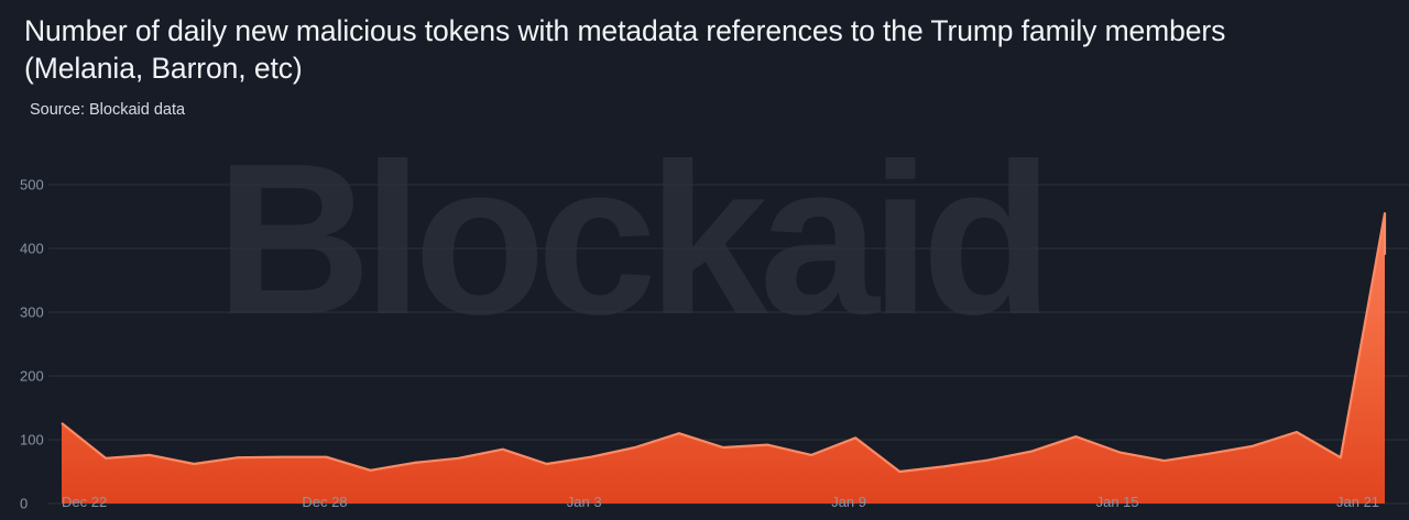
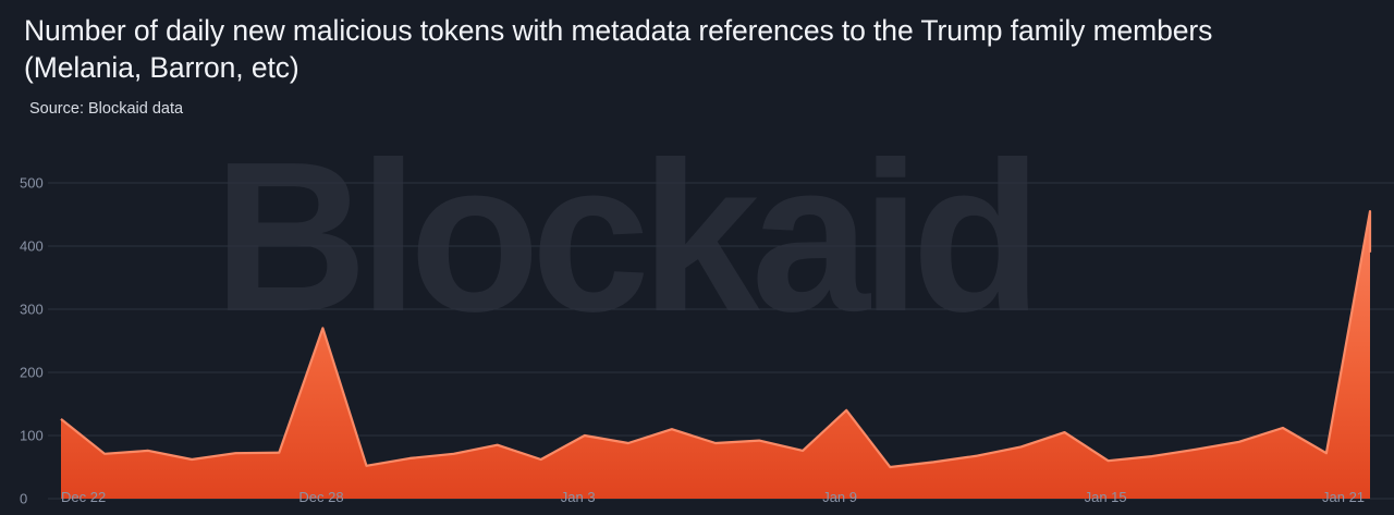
Dec 28: 70 -> 270
Jan 3: 70 -> 100
Jan 9: 100 -> 140
Jan 15: 80 -> 60
